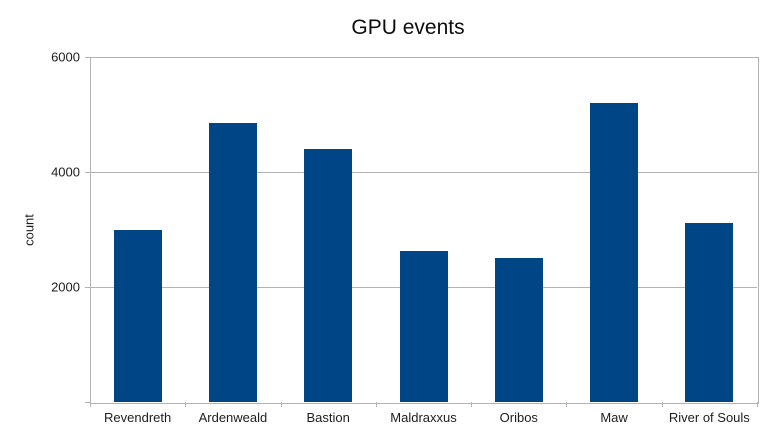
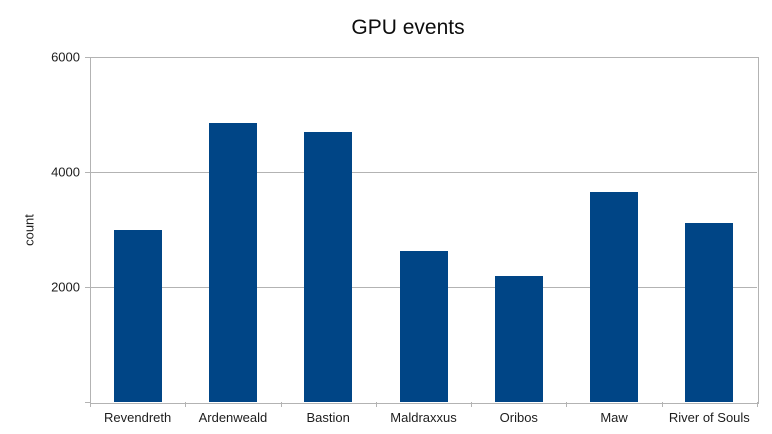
Bastion: 4400 -> 4700
Oribos: 2500 -> 2200
Maw: 5200 -> 3700
